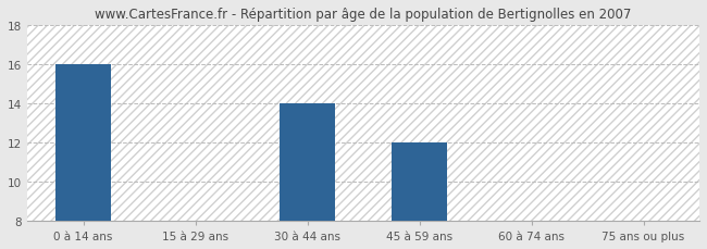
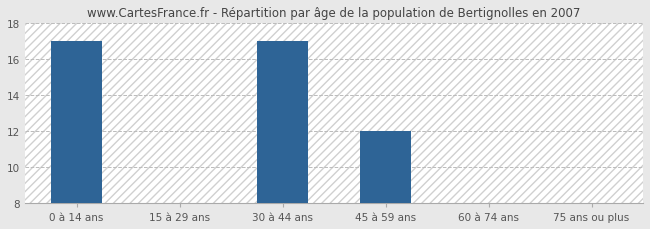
0 à 14 ans: 16 -> 17
30 à 44 ans: 14 -> 17
